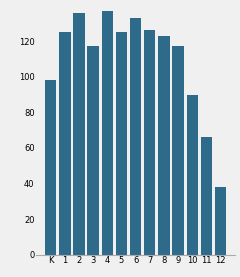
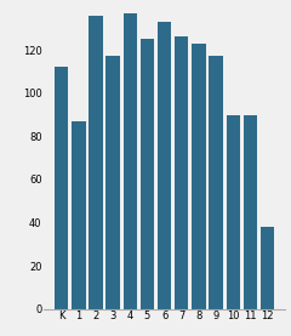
K: 98 -> 112
1: 125 -> 87
11: 66 -> 90
